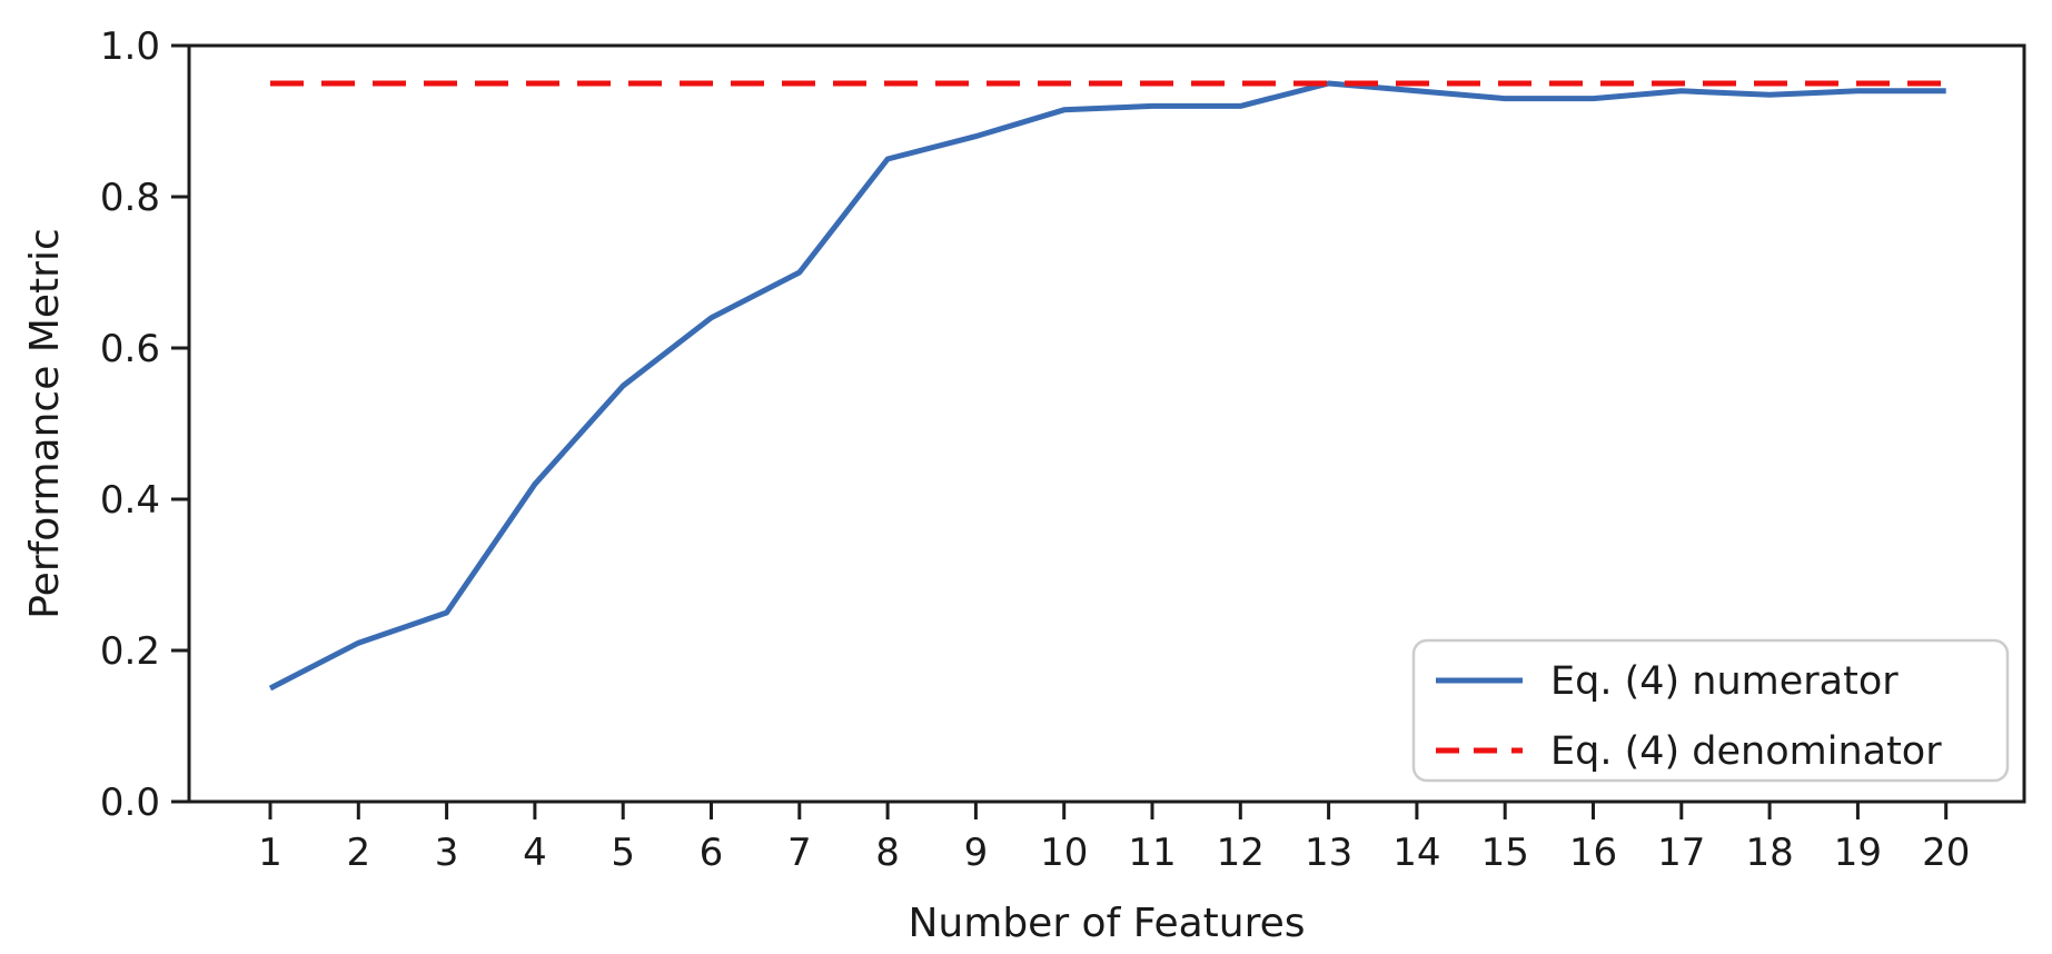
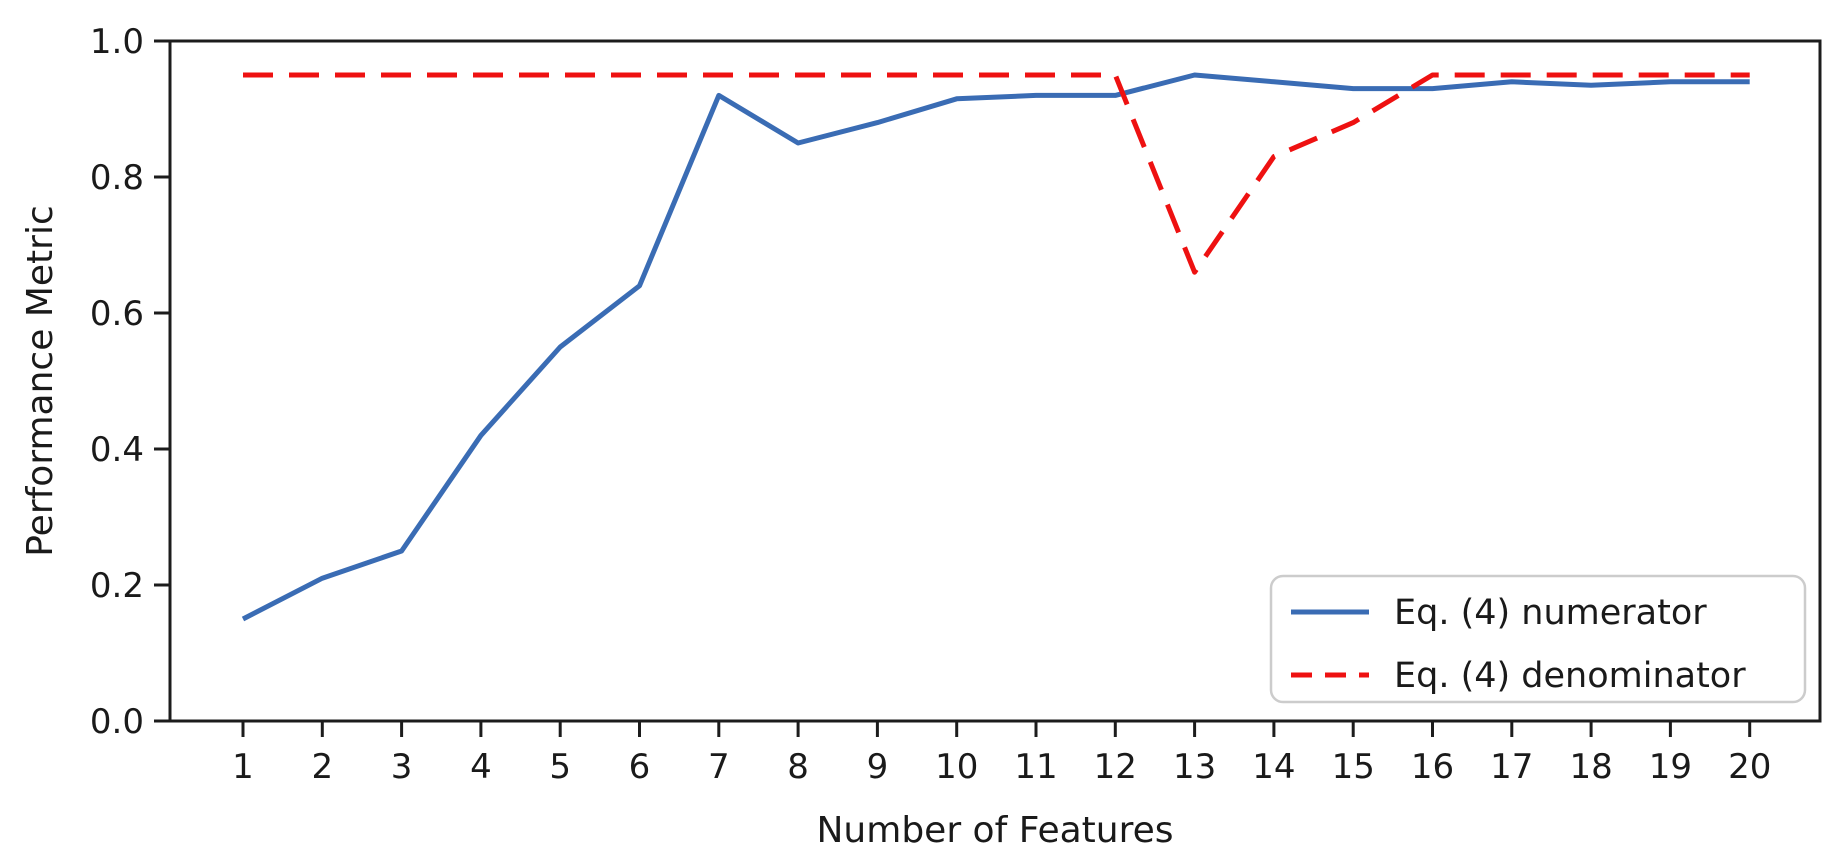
Eq. (4) numerator/7: 0.70 -> 0.92
Eq. (4) denominator/13: 0.95 -> 0.66
Eq. (4) denominator/14: 0.95 -> 0.83
Eq. (4) denominator/15: 0.95 -> 0.88
